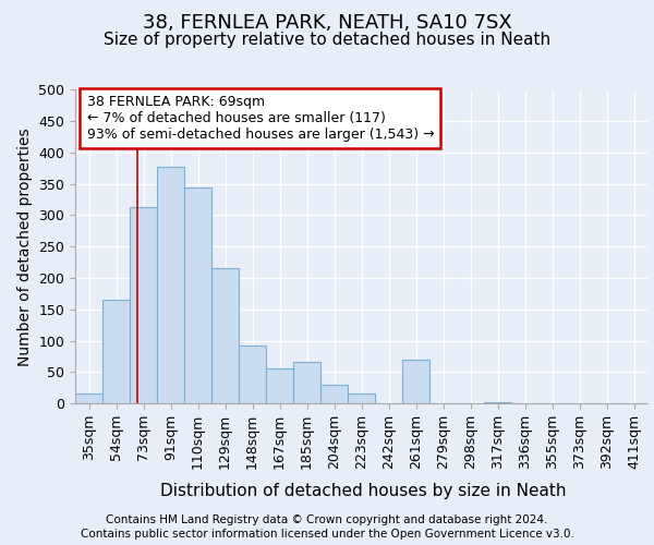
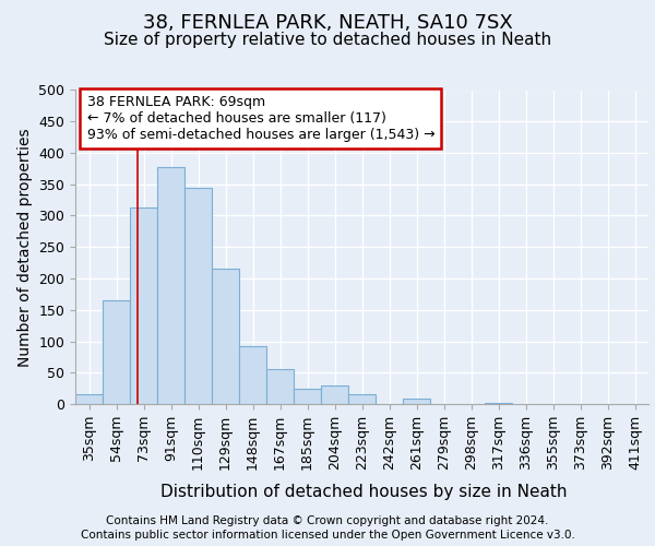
185sqm: 66 -> 25
261sqm: 70 -> 8
